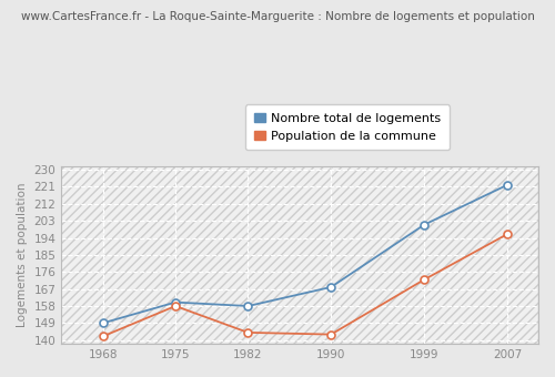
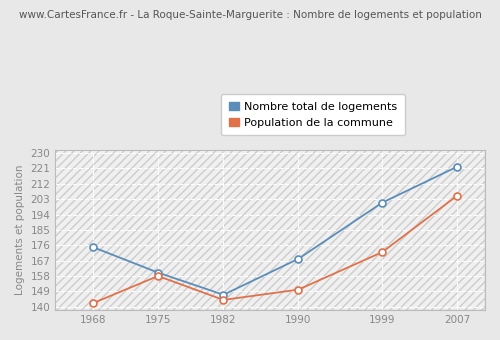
Nombre total de logements/1968: 149 -> 175
Nombre total de logements/1982: 158 -> 147
Population de la commune/1990: 143 -> 150
Population de la commune/2007: 196 -> 205
